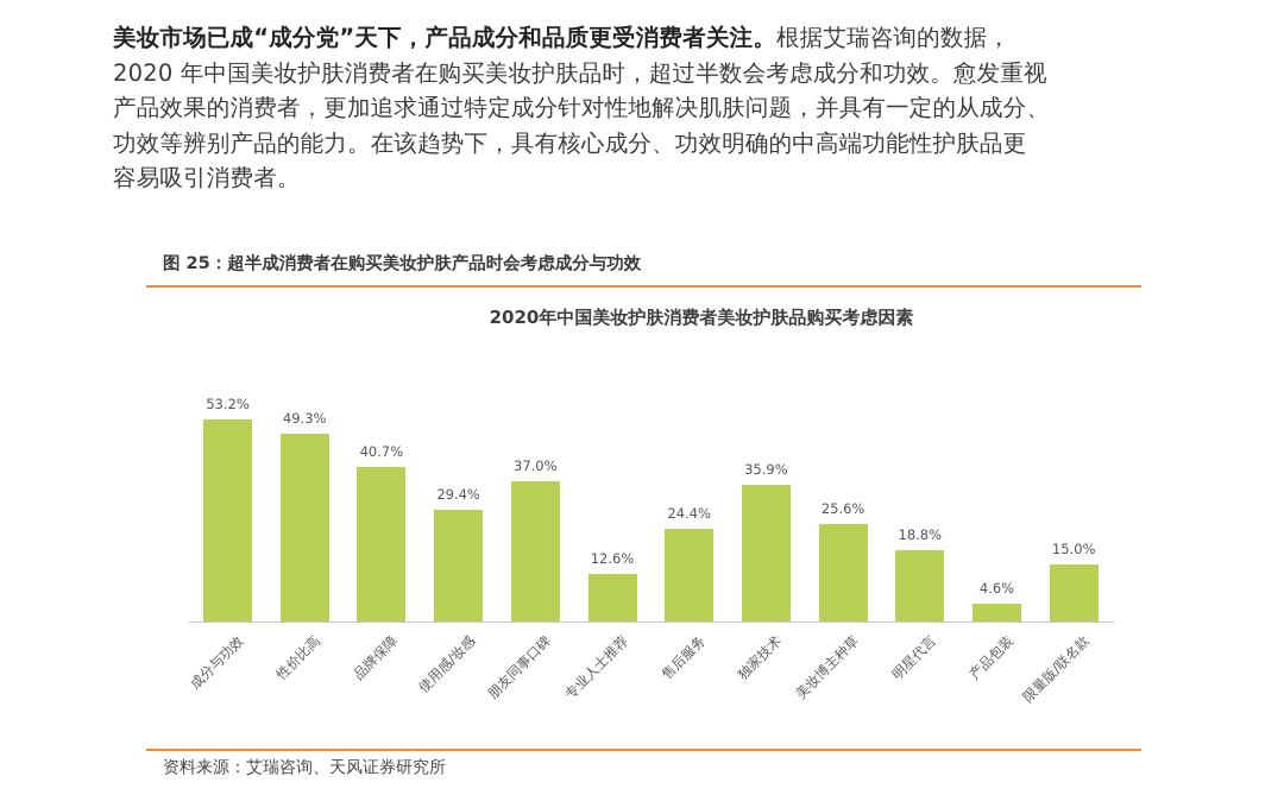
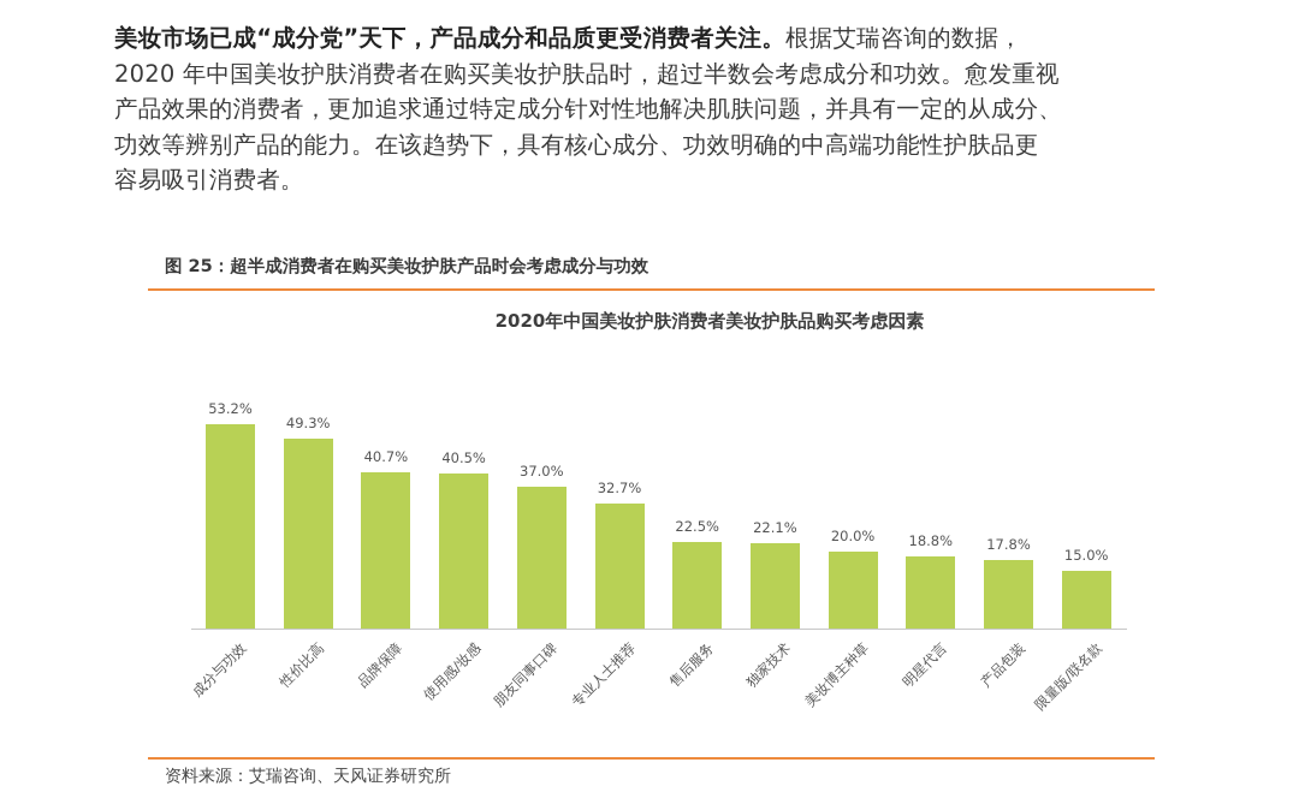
使用感/妆感: 29.4% -> 40.5%
专业人士推荐: 12.6% -> 32.7%
售后服务: 24.4% -> 22.5%
独家技术: 35.9% -> 22.1%
美妆博主种草: 25.6% -> 20.0%
产品包装: 4.6% -> 17.8%
